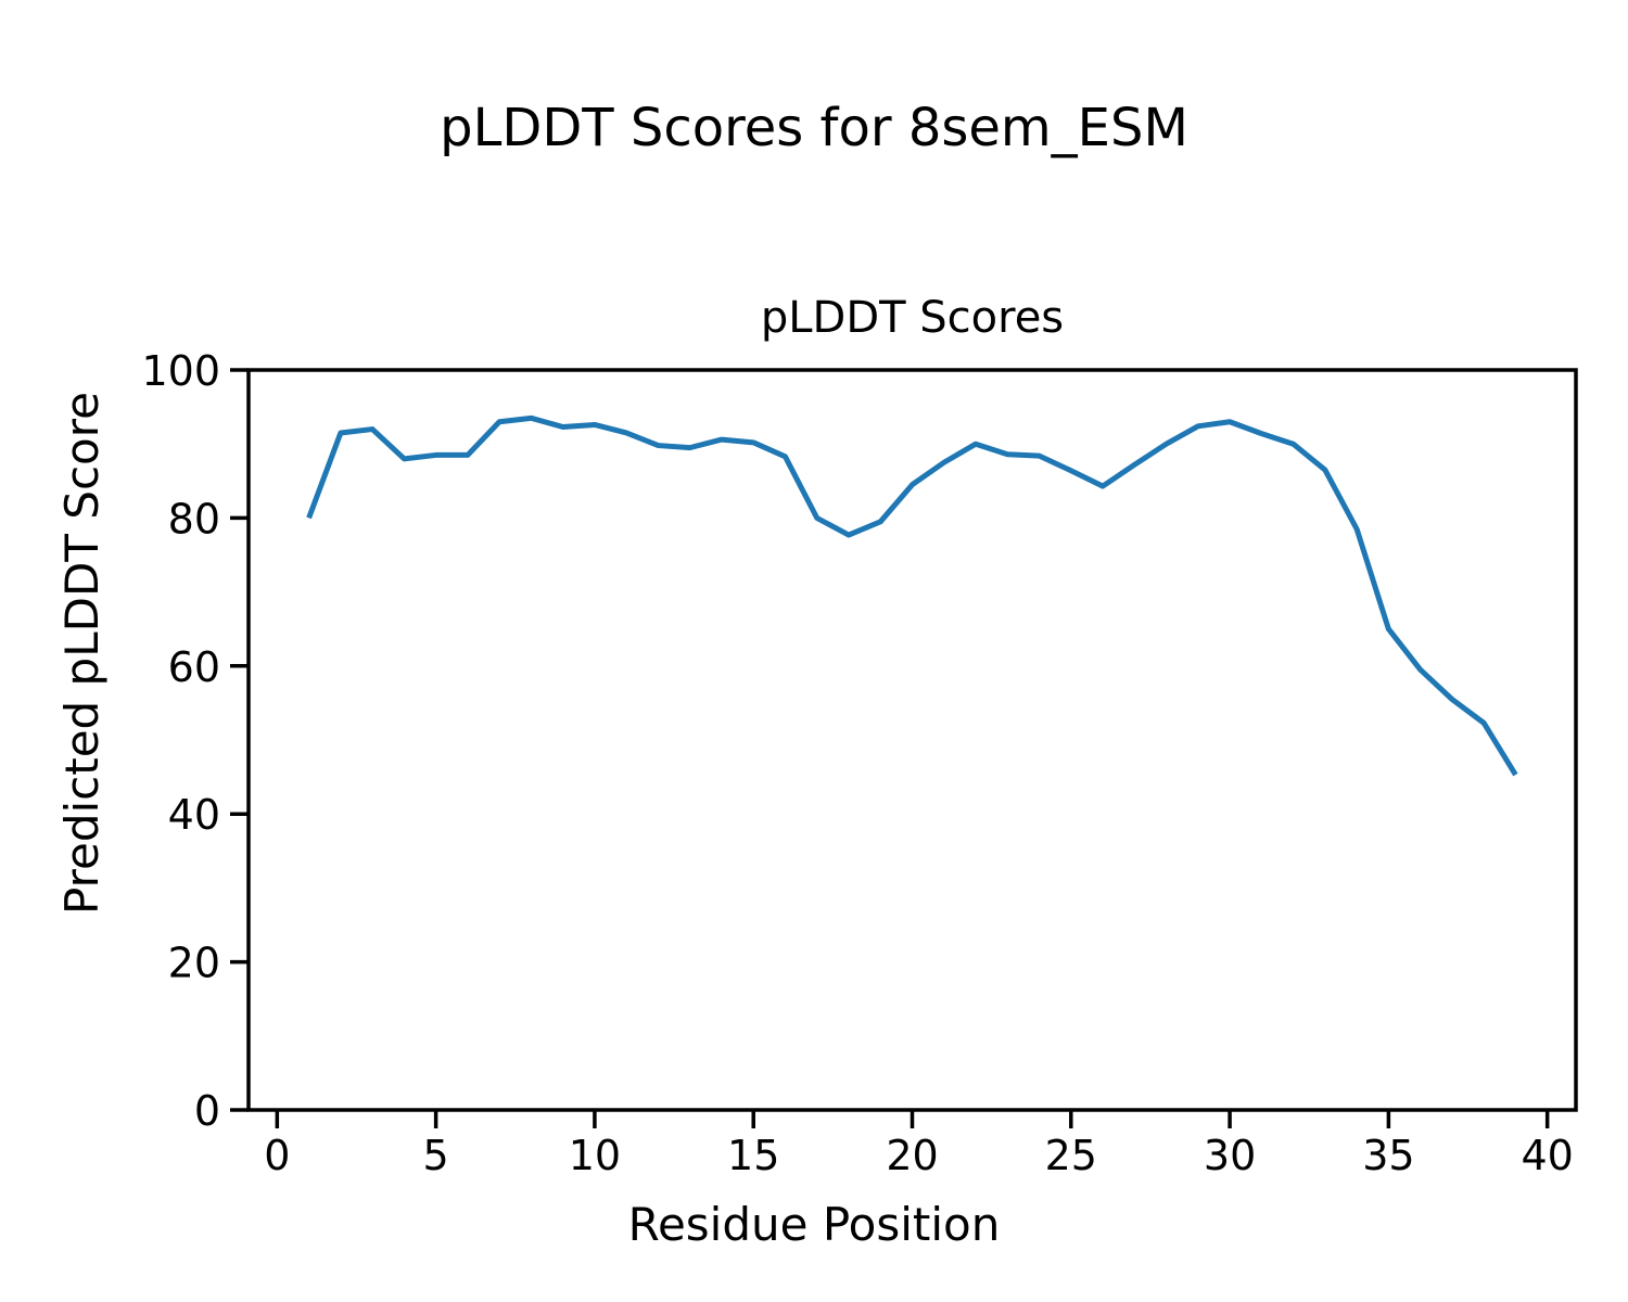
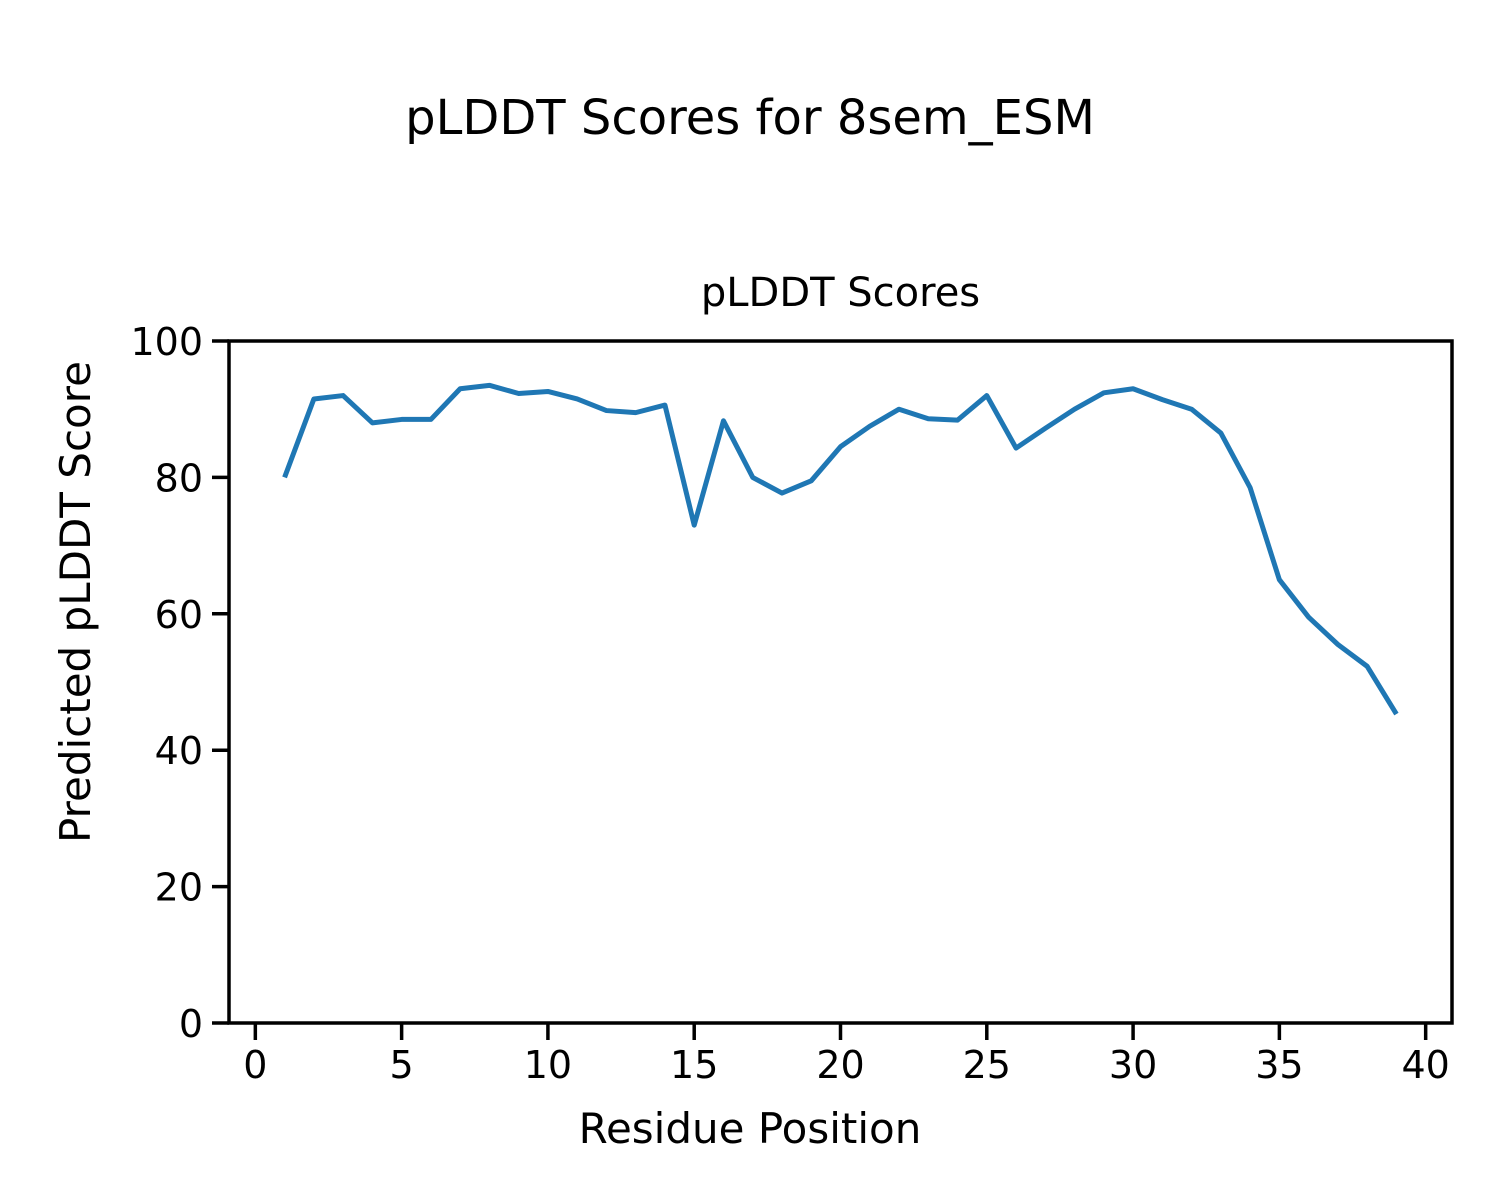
15: 90 -> 73
25: 86 -> 92
